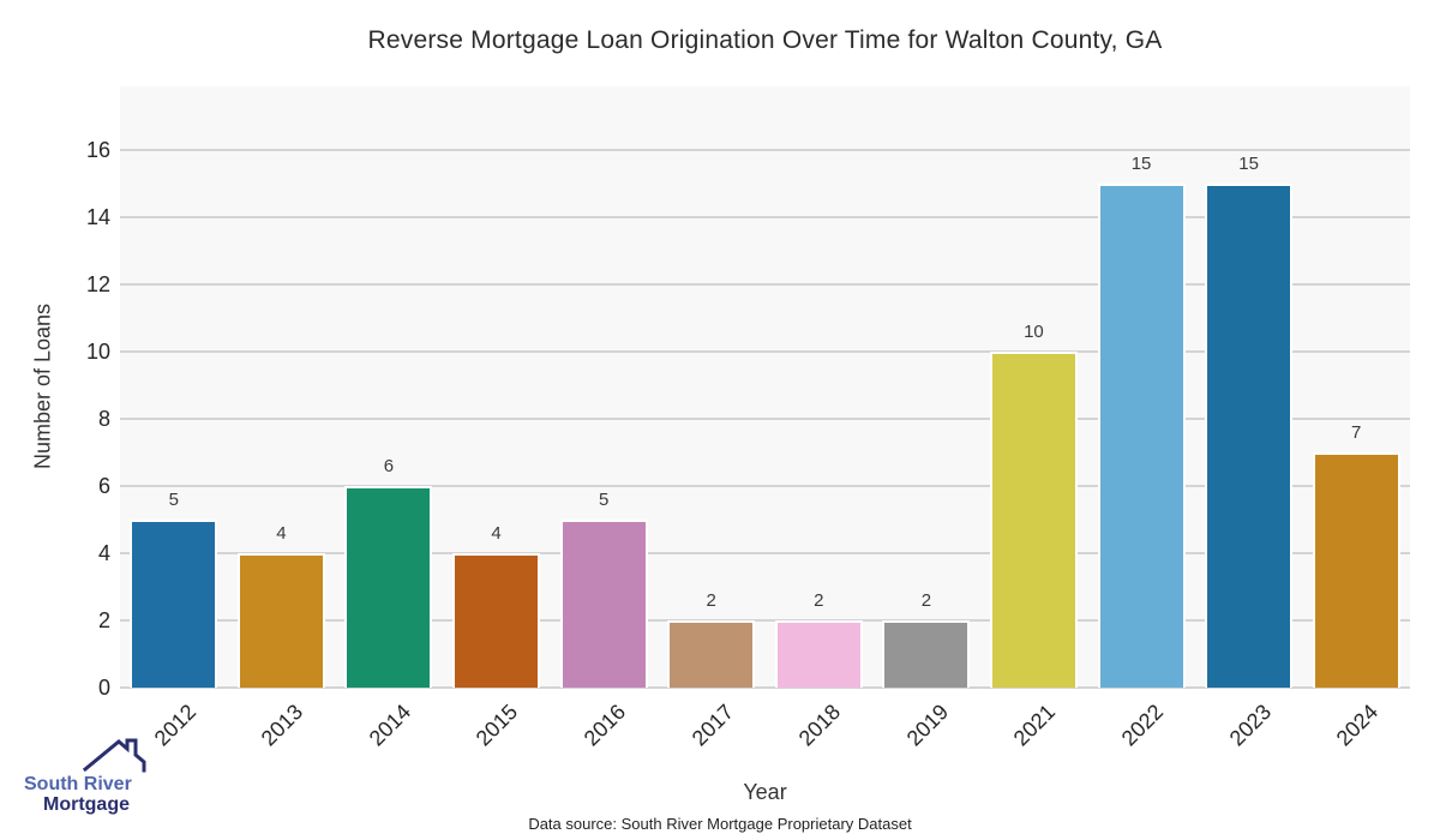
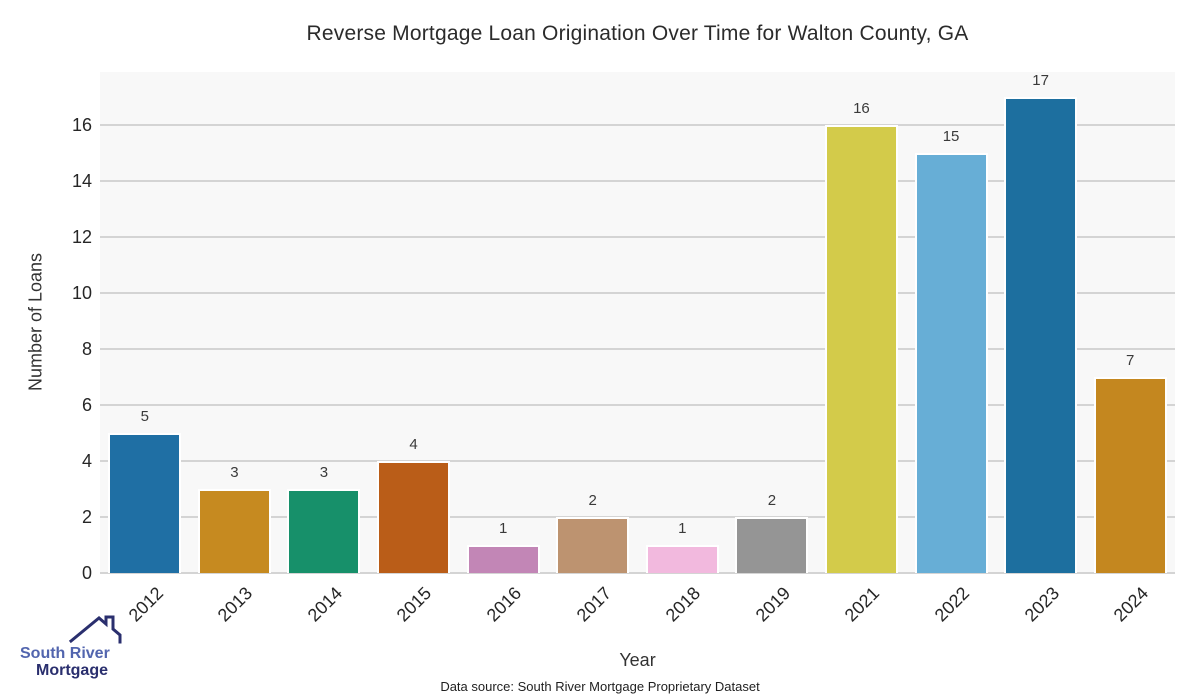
2013: 4 -> 3
2014: 6 -> 3
2016: 5 -> 1
2018: 2 -> 1
2021: 10 -> 16
2023: 15 -> 17
